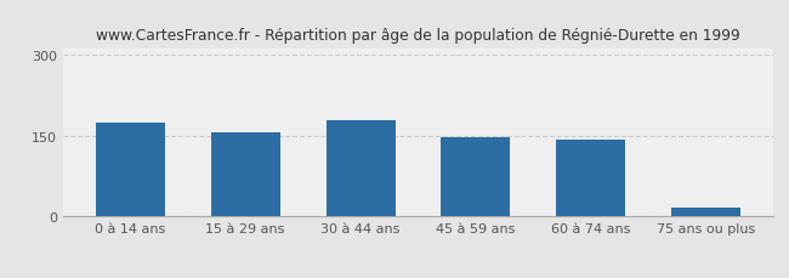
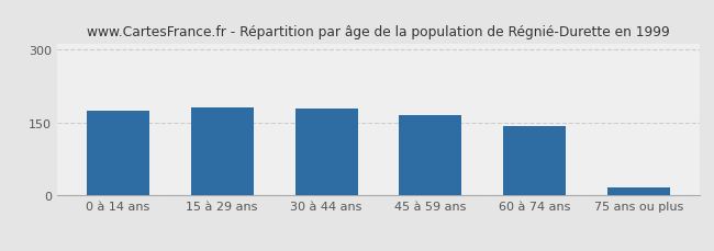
15 à 29 ans: 157 -> 180
45 à 59 ans: 146 -> 165
